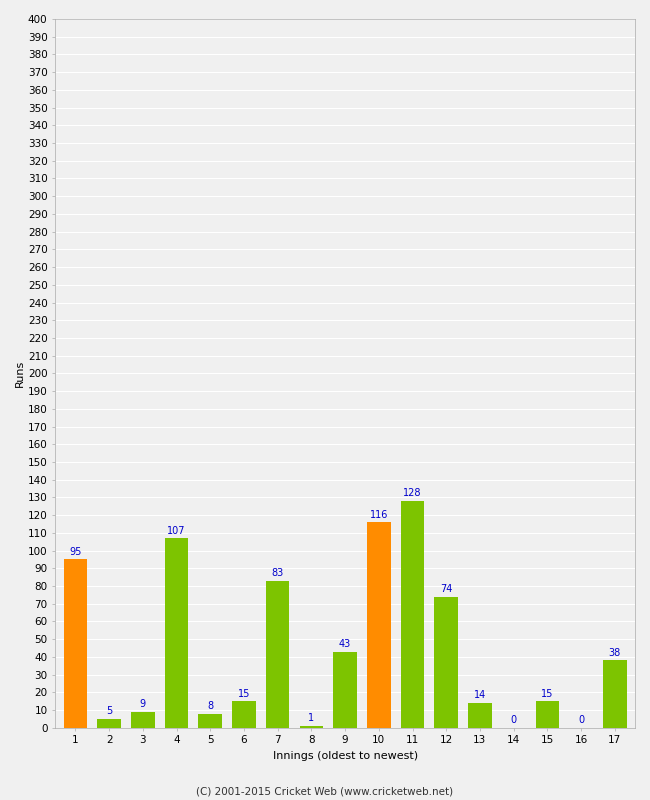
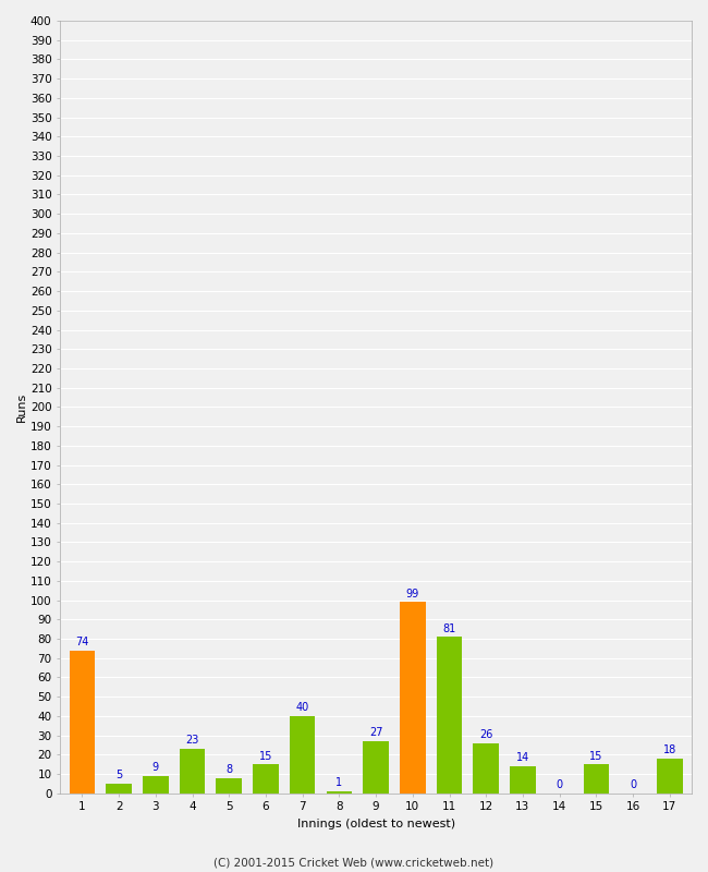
1: 95 -> 74
4: 107 -> 23
7: 83 -> 40
9: 43 -> 27
10: 116 -> 99
11: 128 -> 81
12: 74 -> 26
17: 38 -> 18
